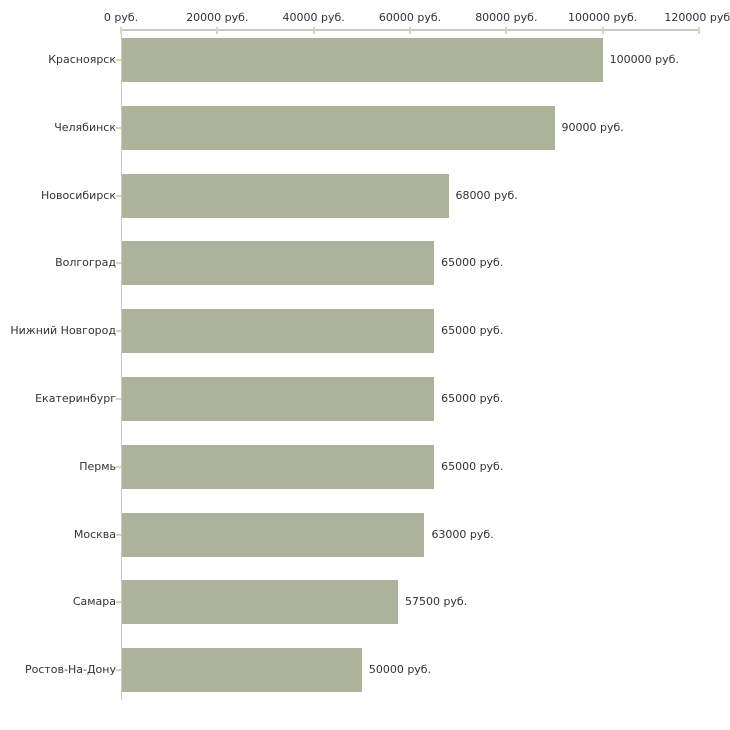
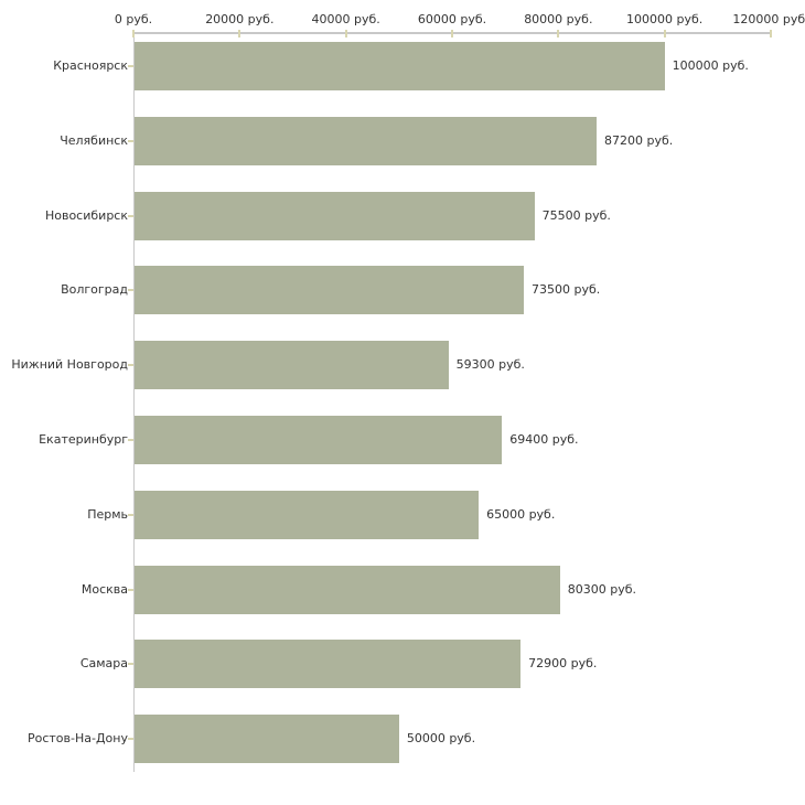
Челябинск: 90000 -> 87200
Новосибирск: 68000 -> 75500
Волгоград: 65000 -> 73500
Нижний Новгород: 65000 -> 59300
Екатеринбург: 65000 -> 69400
Москва: 63000 -> 80300
Самара: 57500 -> 72900
